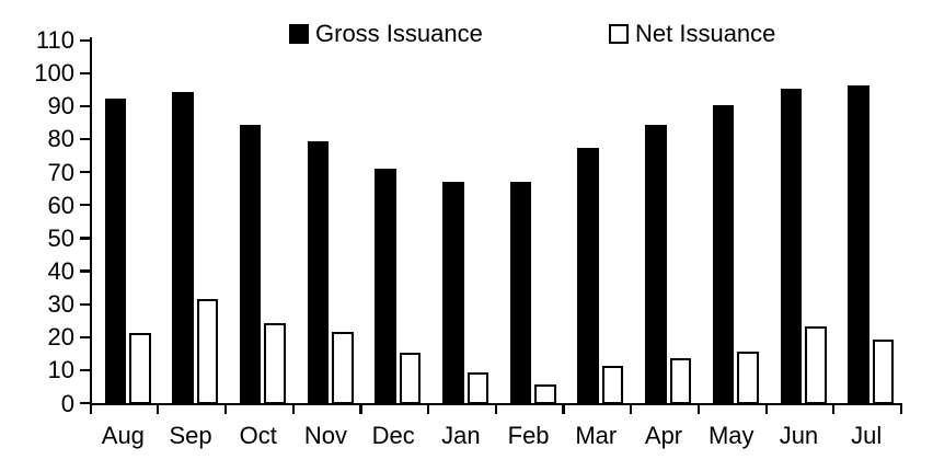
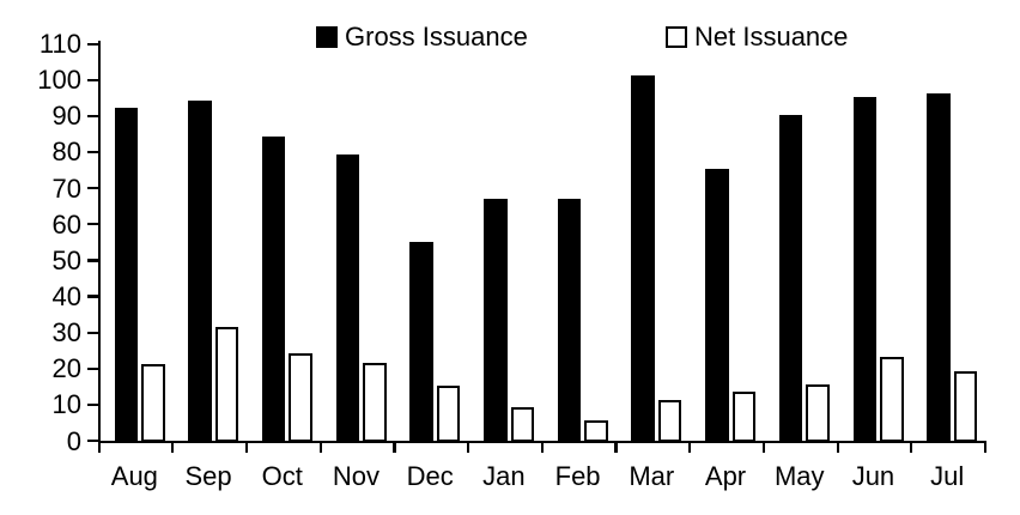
Gross Issuance/Dec: 71 -> 55
Gross Issuance/Mar: 77 -> 101
Gross Issuance/Apr: 84 -> 75
